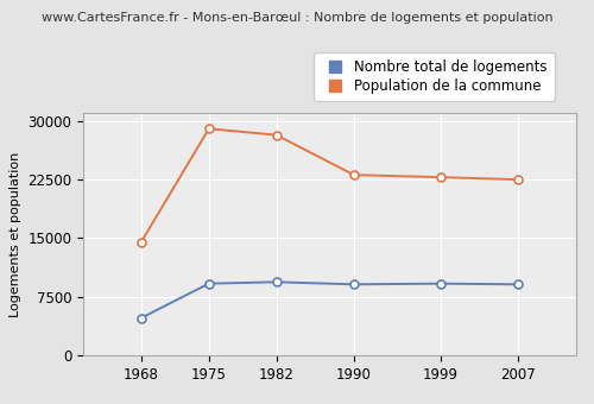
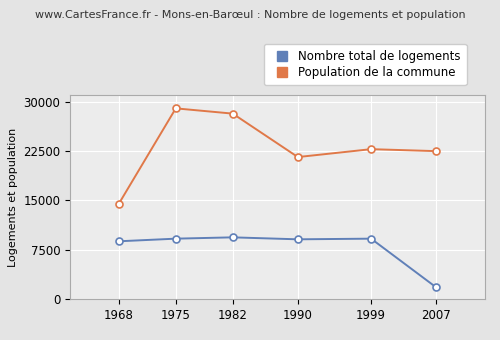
Nombre total de logements/1968: 4800 -> 8800
Population de la commune/1990: 23100 -> 21600
Nombre total de logements/2007: 9100 -> 1800
